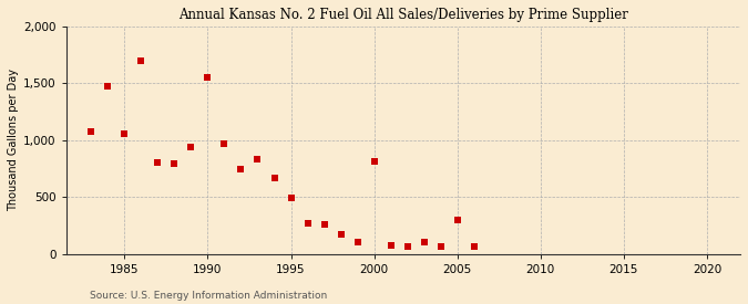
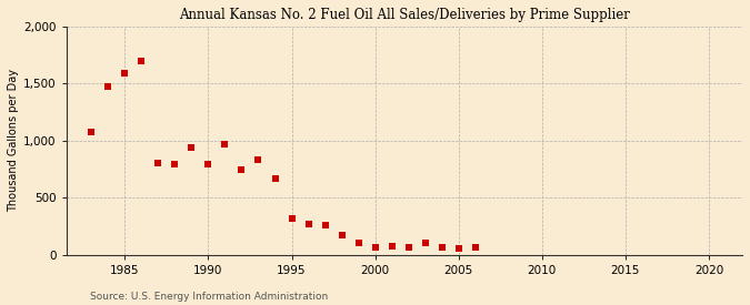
1985: 1,060 -> 1,590
1990: 1,550 -> 790
1995: 490 -> 320
2000: 810 -> 60
2005: 300 -> 60
